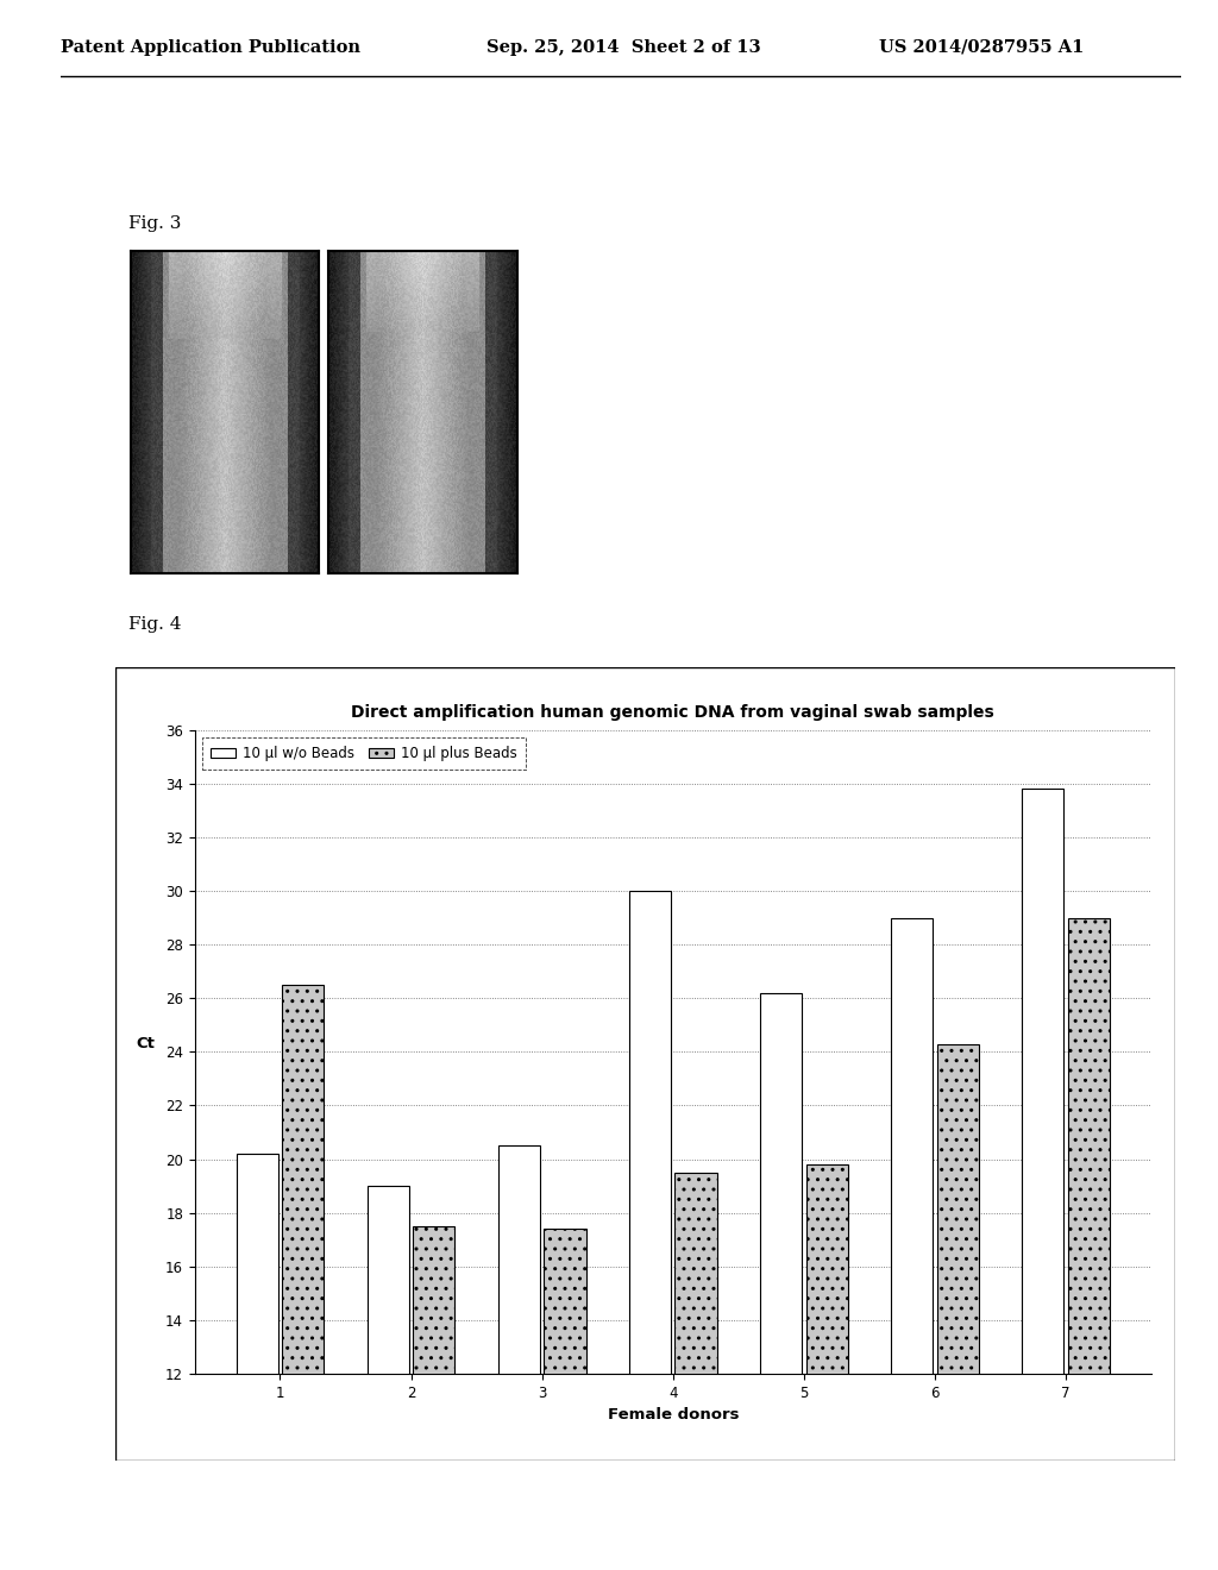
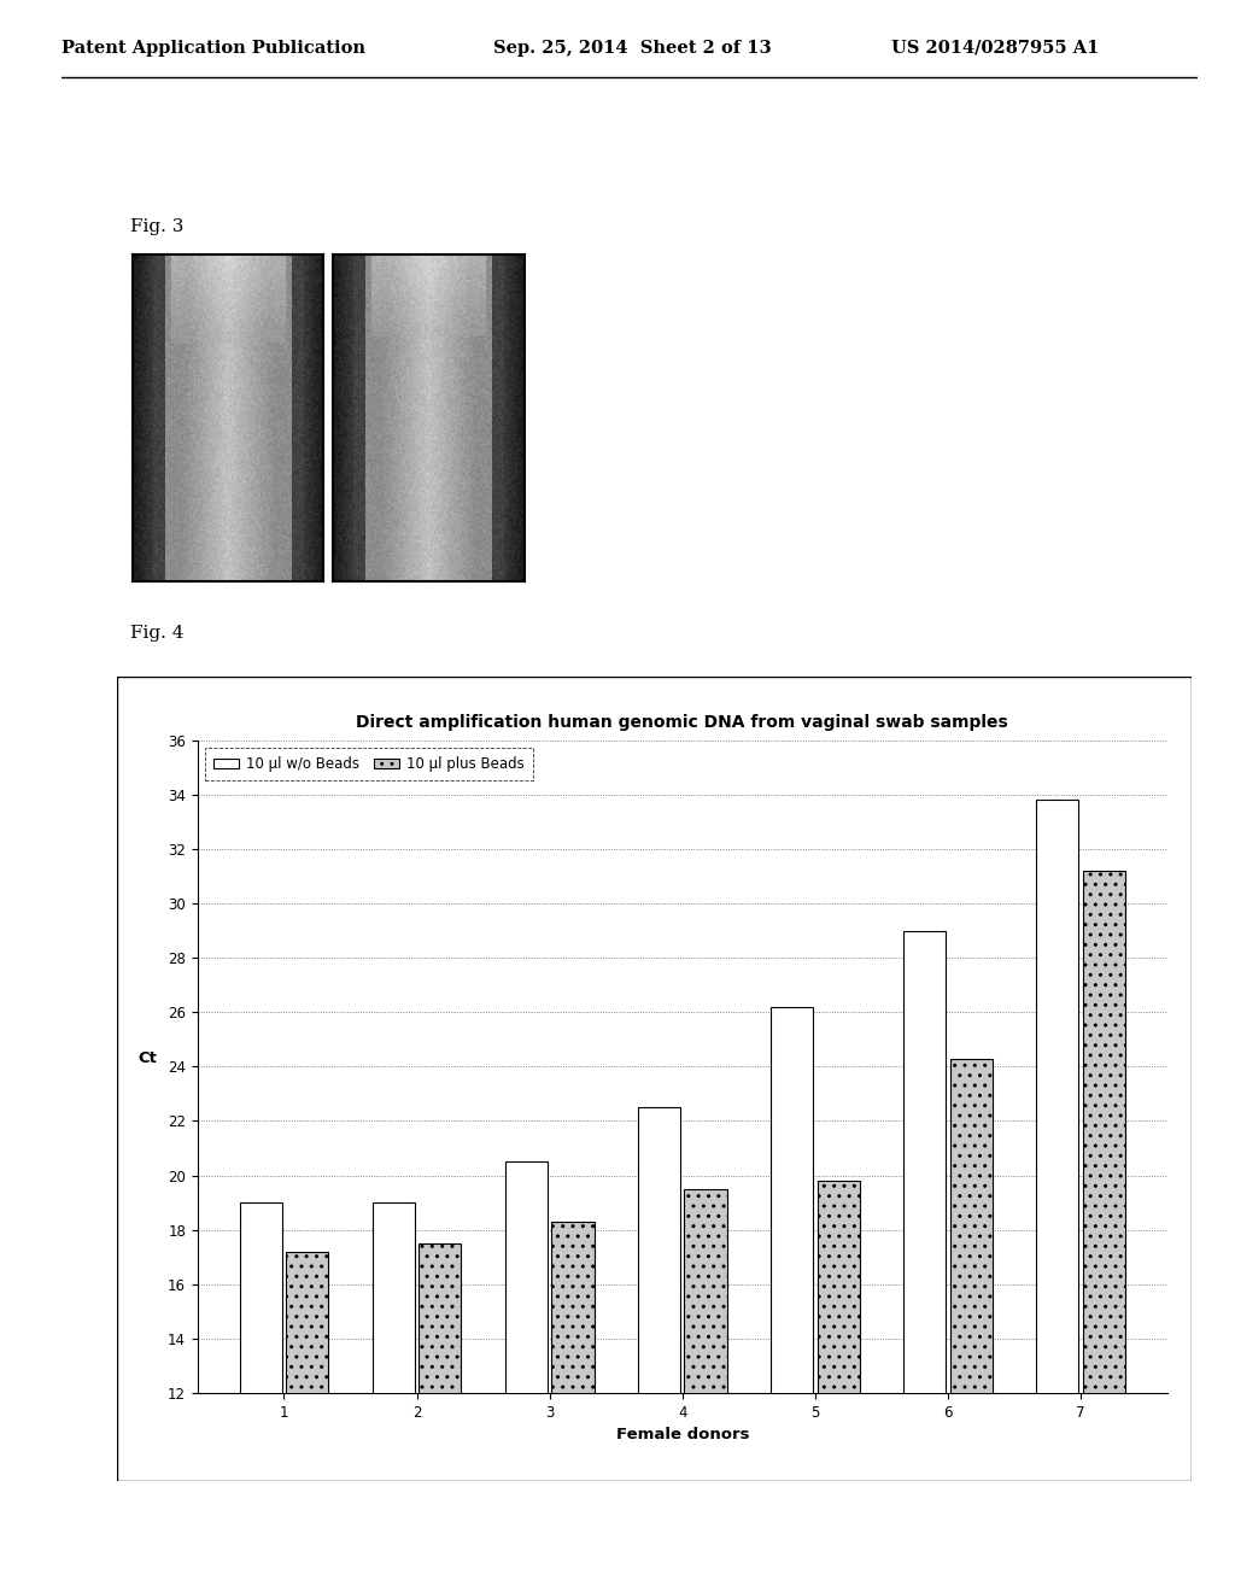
10 μl w/o Beads/1: 20.2 -> 19.0
10 μl plus Beads/1: 26.5 -> 17.2
10 μl plus Beads/3: 17.4 -> 18.3
10 μl w/o Beads/4: 30.0 -> 22.5
10 μl plus Beads/7: 29.0 -> 31.2
